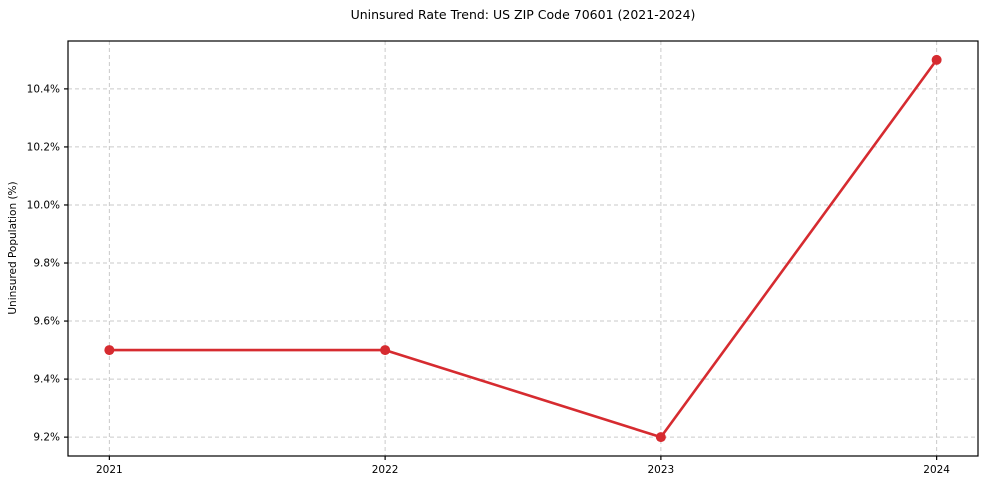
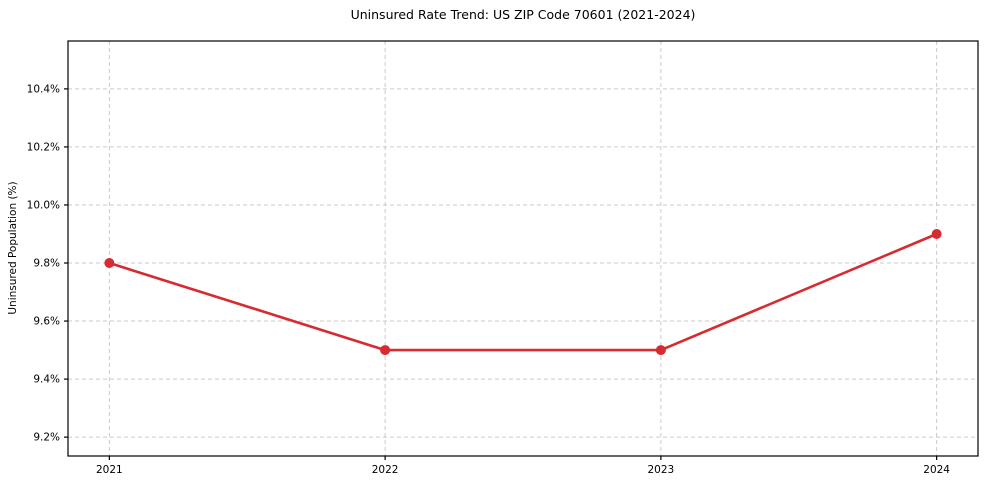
2021: 9.5% -> 9.8%
2023: 9.2% -> 9.5%
2024: 10.5% -> 9.9%
